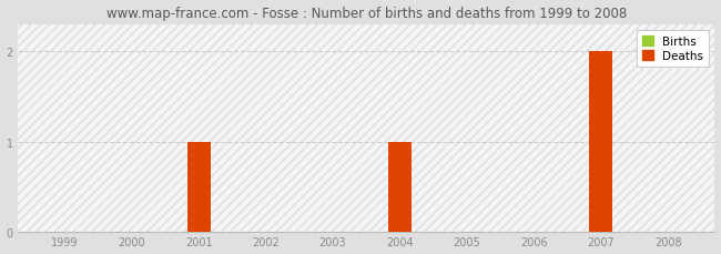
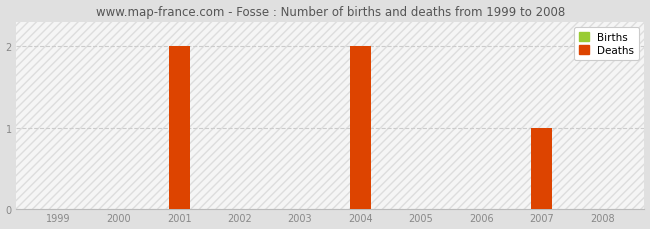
Deaths/2001: 1 -> 2
Deaths/2004: 1 -> 2
Deaths/2007: 2 -> 1
